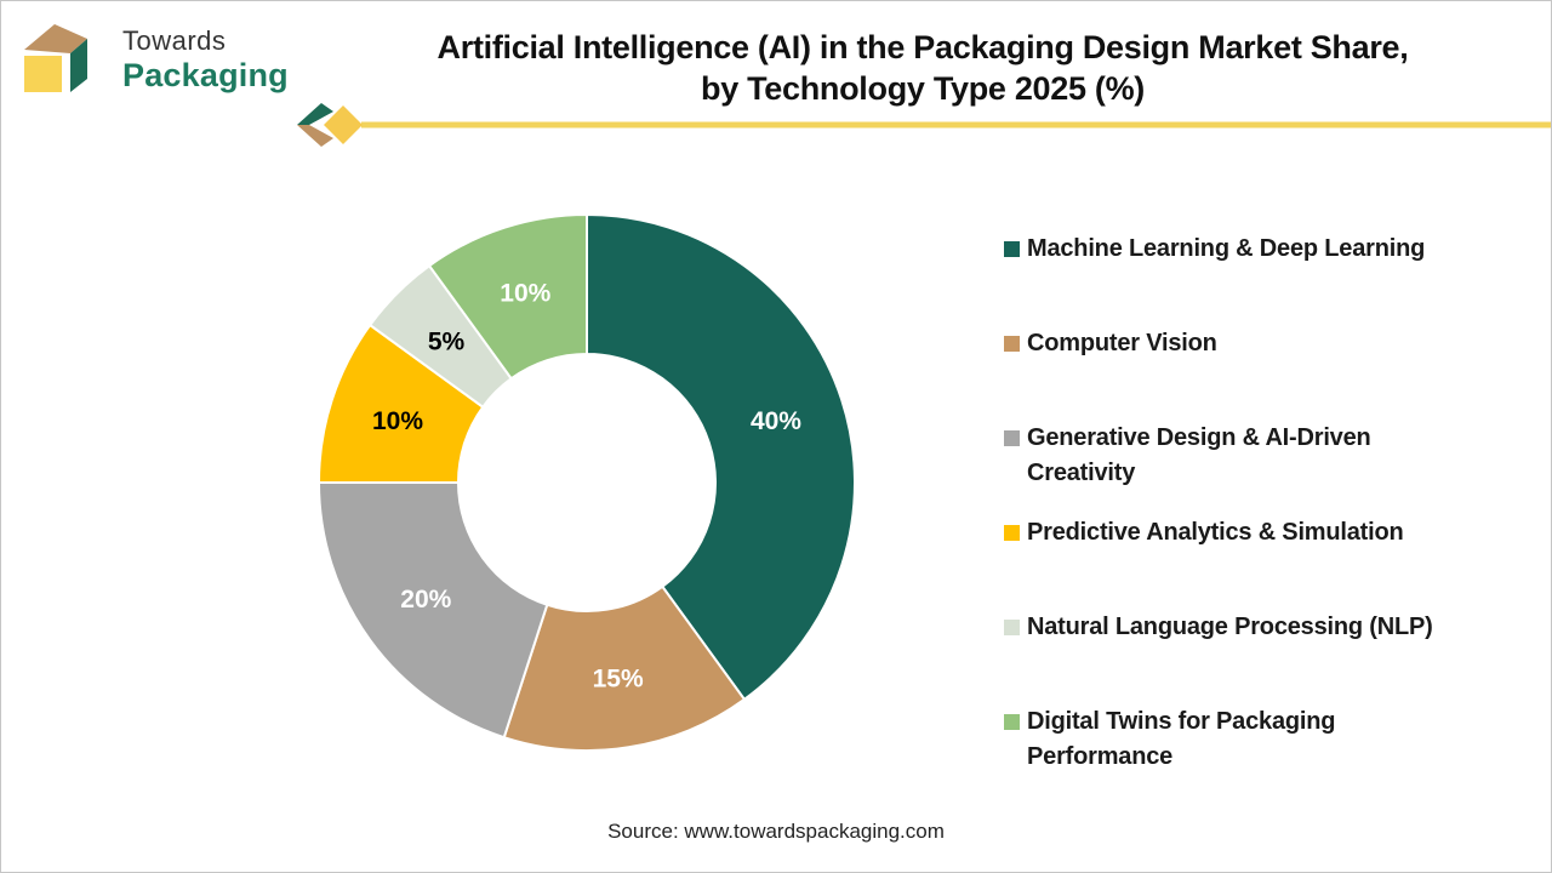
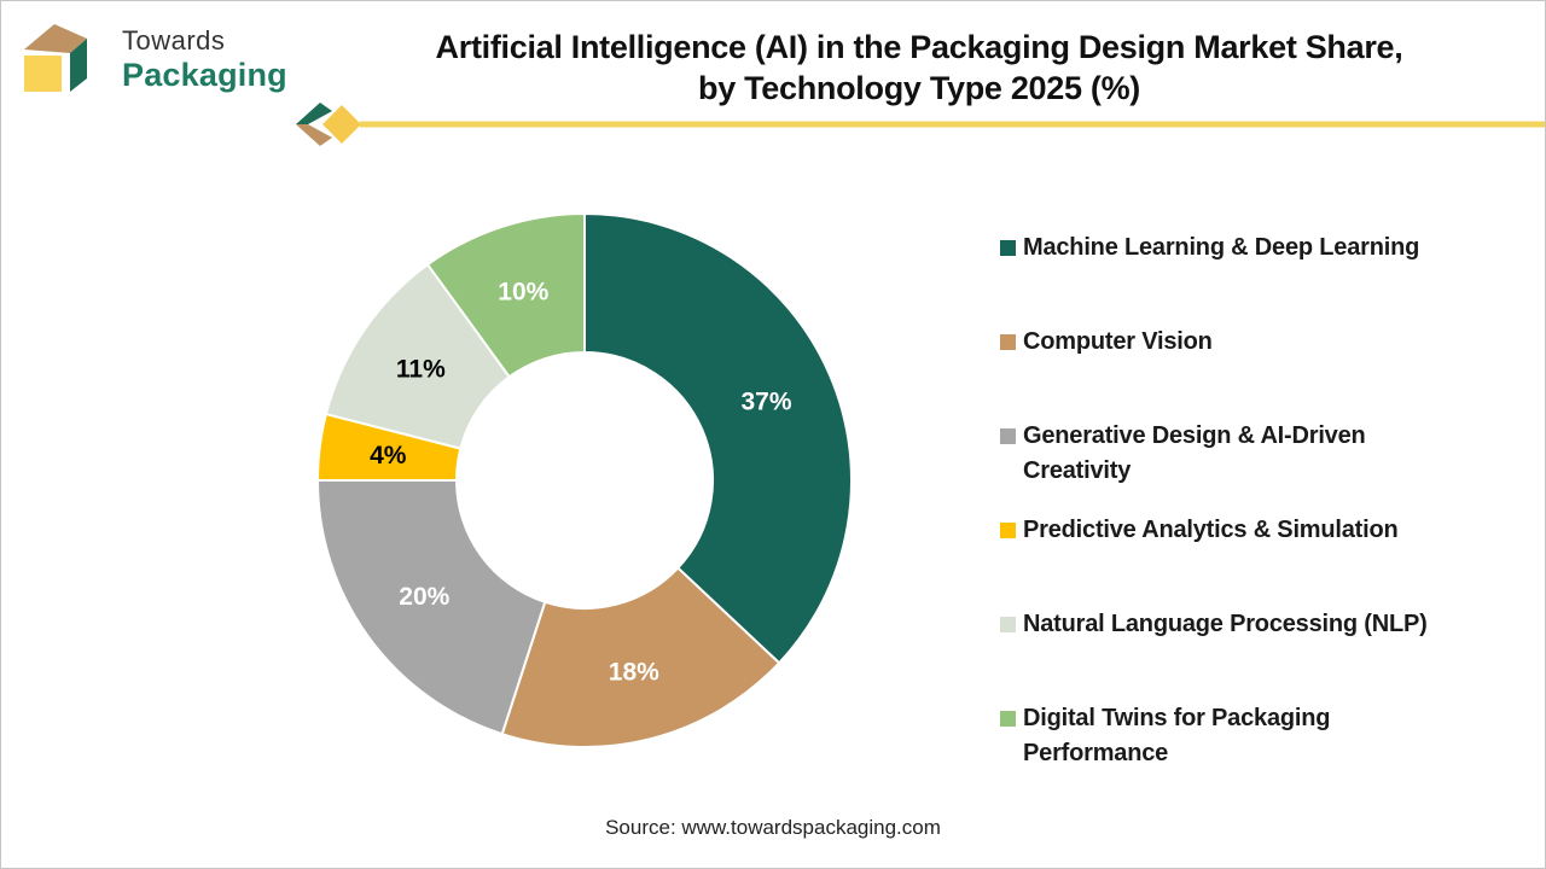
Machine Learning & Deep Learning: 40% -> 37%
Computer Vision: 15% -> 18%
Predictive Analytics & Simulation: 10% -> 4%
Natural Language Processing (NLP): 5% -> 11%
